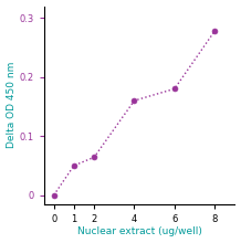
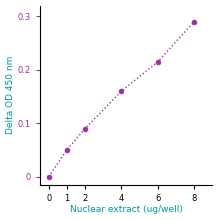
2: 0.064 -> 0.090
6: 0.180 -> 0.215
8: 0.278 -> 0.290
